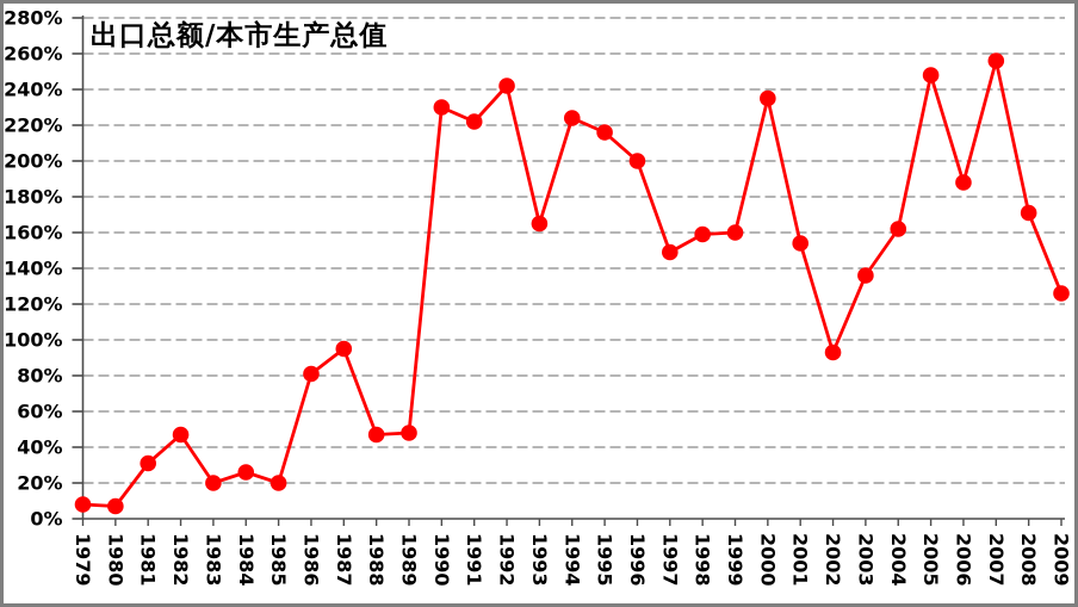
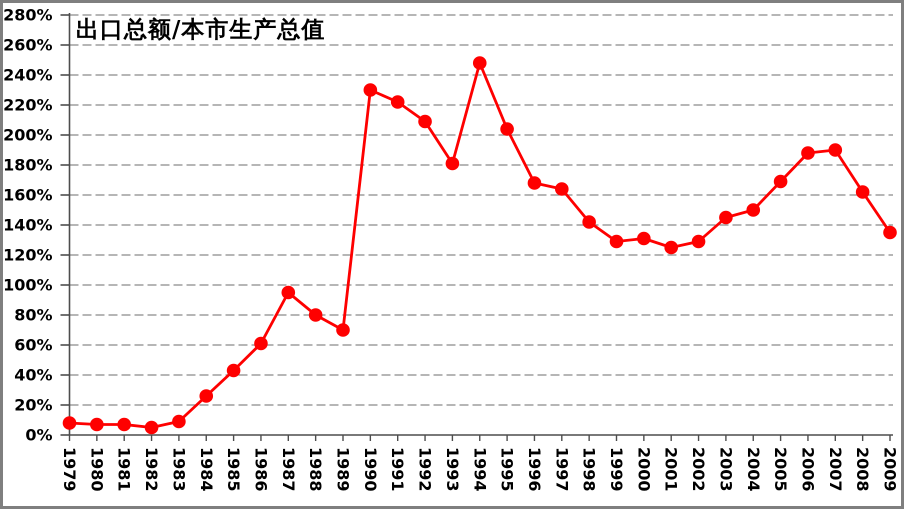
1981: 31% -> 7%
1982: 47% -> 5%
1983: 20% -> 9%
1985: 20% -> 43%
1986: 81% -> 61%
1988: 47% -> 80%
1989: 48% -> 70%
1992: 242% -> 209%
1993: 165% -> 181%
1994: 224% -> 248%
1995: 216% -> 204%
1996: 200% -> 168%
1997: 149% -> 164%
1998: 159% -> 142%
1999: 160% -> 129%
2000: 235% -> 131%
2001: 154% -> 125%
2002: 93% -> 129%
2003: 136% -> 145%
2004: 162% -> 150%
2005: 248% -> 169%
2007: 256% -> 190%
2008: 171% -> 162%
2009: 126% -> 135%
